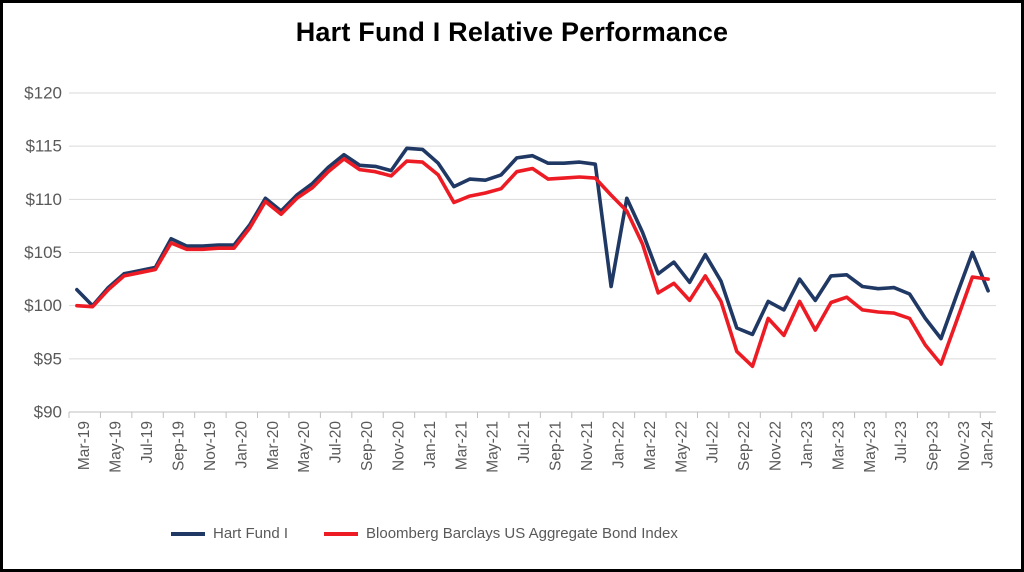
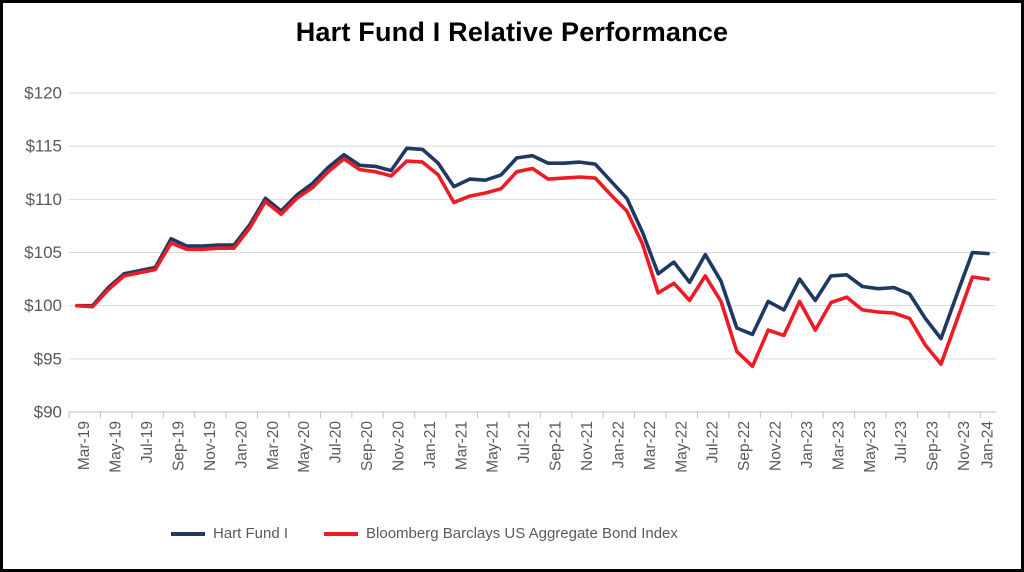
Hart Fund I/Mar-19: $101.5 -> $100.0
Hart Fund I/Jan-22: $101.8 -> $111.7
Bloomberg Barclays US Aggregate Bond Index/Nov-22: $98.8 -> $97.7
Hart Fund I/Jan-24: $101.4 -> $104.9
